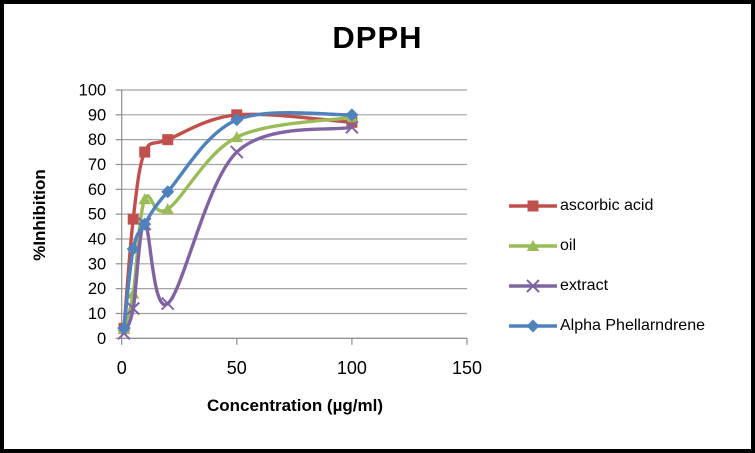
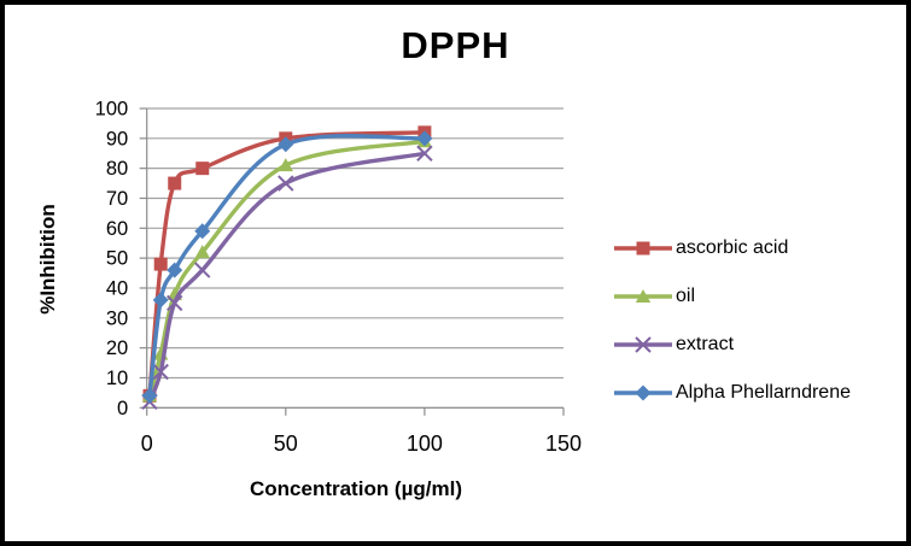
oil/10: 56 -> 38
extract/10: 46 -> 35
extract/20: 14 -> 46
ascorbic acid/100: 87 -> 92
